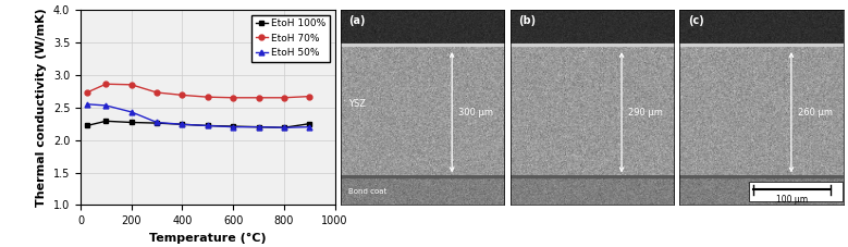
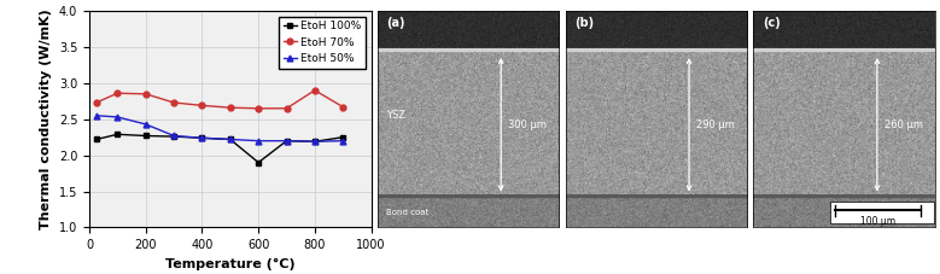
EtoH 100%/600: 2.21 -> 1.90
EtoH 70%/800: 2.65 -> 2.90
